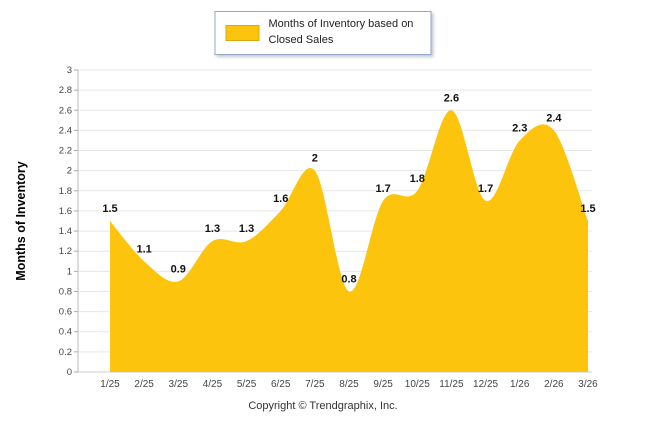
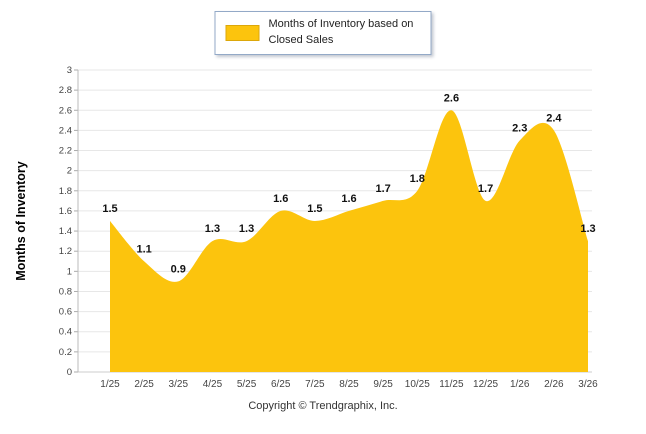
7/25: 2 -> 1.5
8/25: 0.8 -> 1.6
3/26: 1.5 -> 1.3
